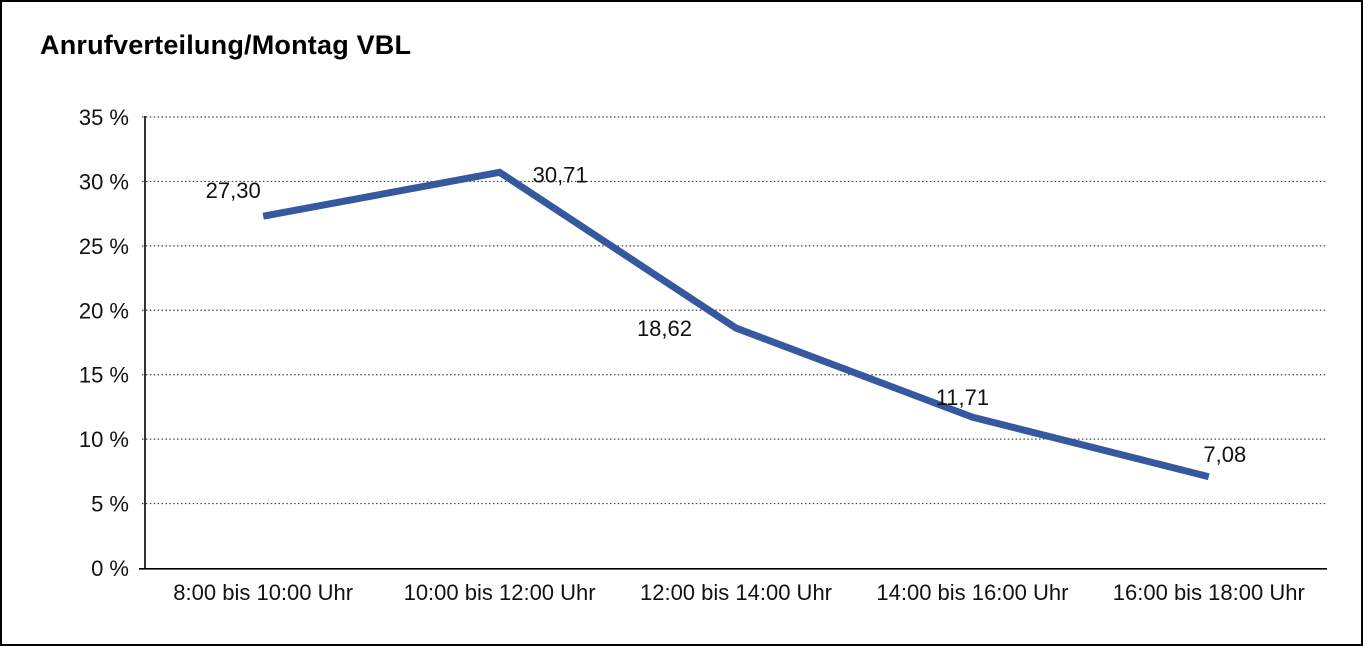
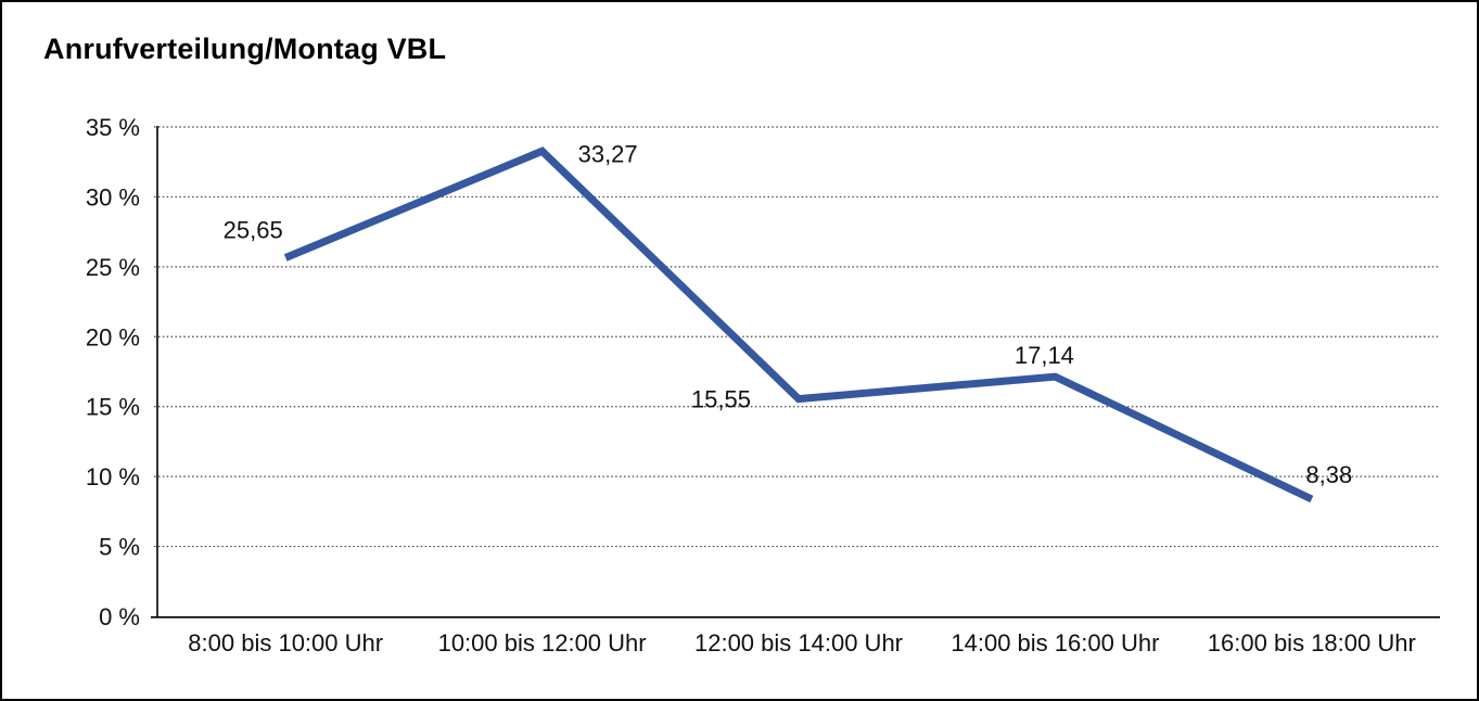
8:00 bis 10:00 Uhr: 27,30 -> 25,65
10:00 bis 12:00 Uhr: 30,71 -> 33,27
12:00 bis 14:00 Uhr: 18,62 -> 15,55
14:00 bis 16:00 Uhr: 11,71 -> 17,14
16:00 bis 18:00 Uhr: 7,08 -> 8,38
